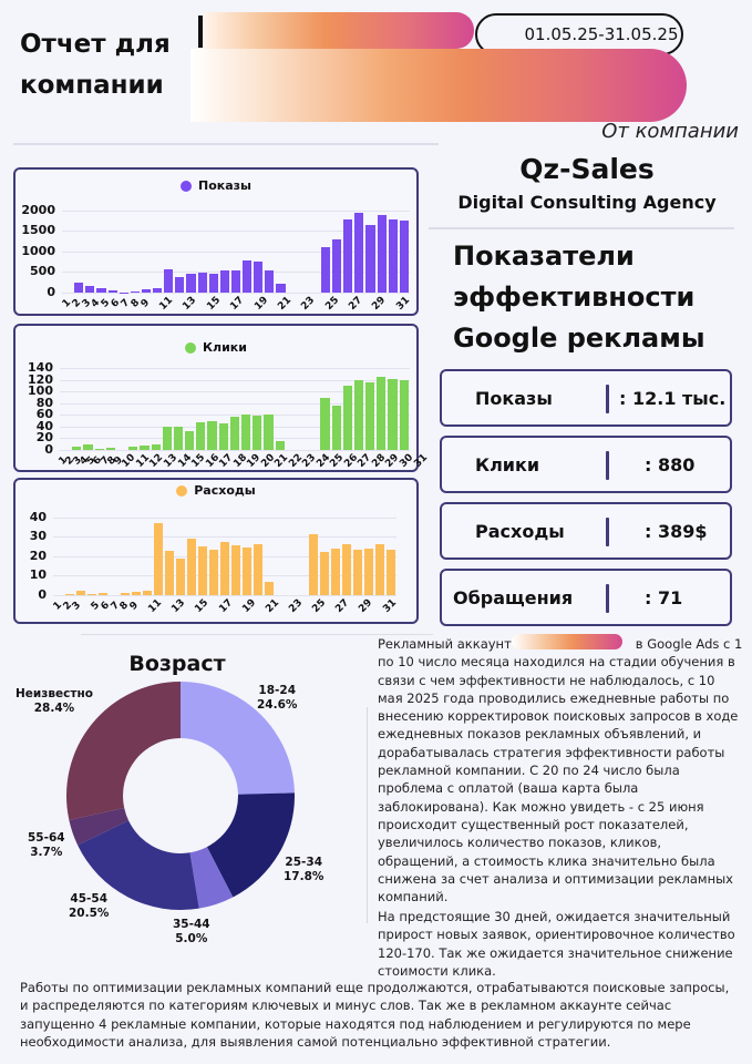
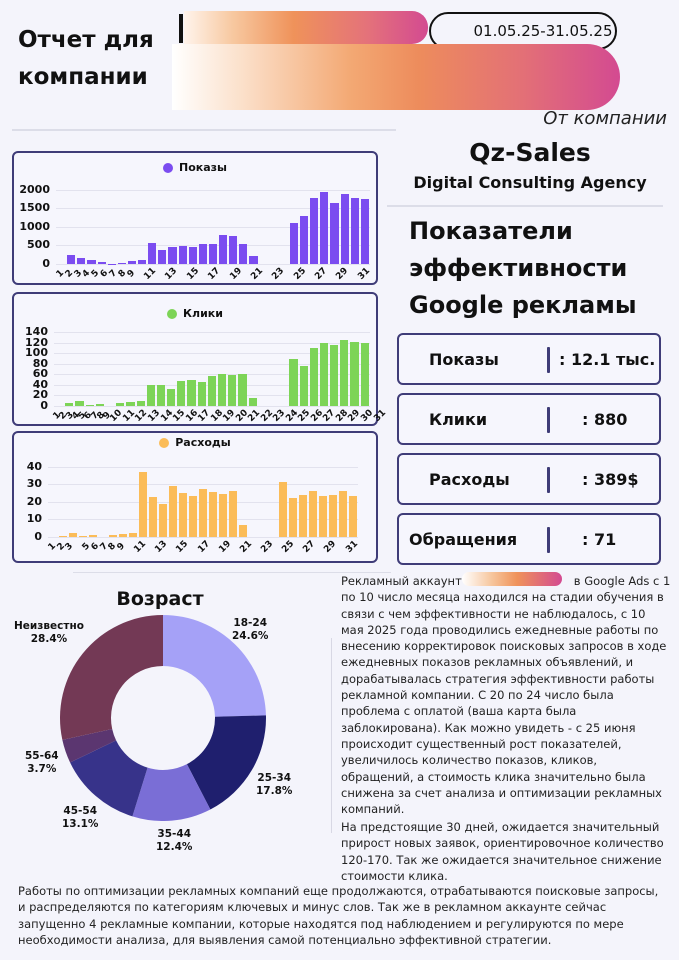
Возраст/35-44: 5.0% -> 12.4%
Возраст/45-54: 20.5% -> 13.1%
